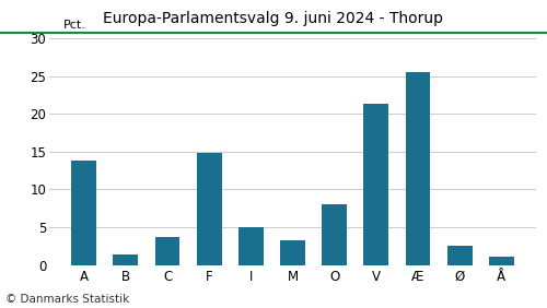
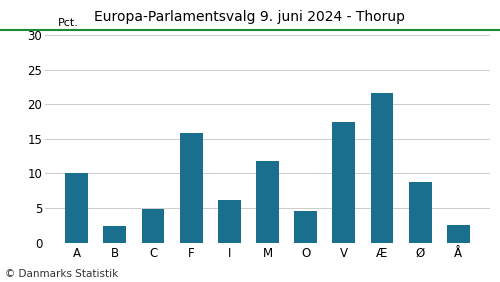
A: 13.8 -> 10.0
B: 1.4 -> 2.4
C: 3.7 -> 4.8
F: 14.8 -> 15.8
I: 5.0 -> 6.2
M: 3.2 -> 11.8
O: 8.0 -> 4.6
V: 21.3 -> 17.4
Æ: 25.6 -> 21.6
Ø: 2.6 -> 8.8
Å: 1.1 -> 2.6
